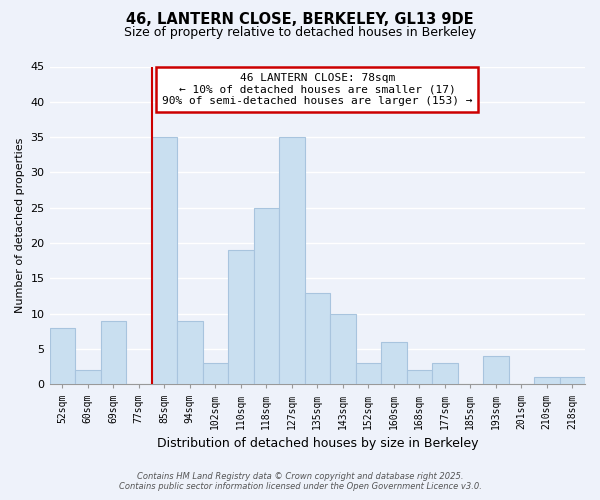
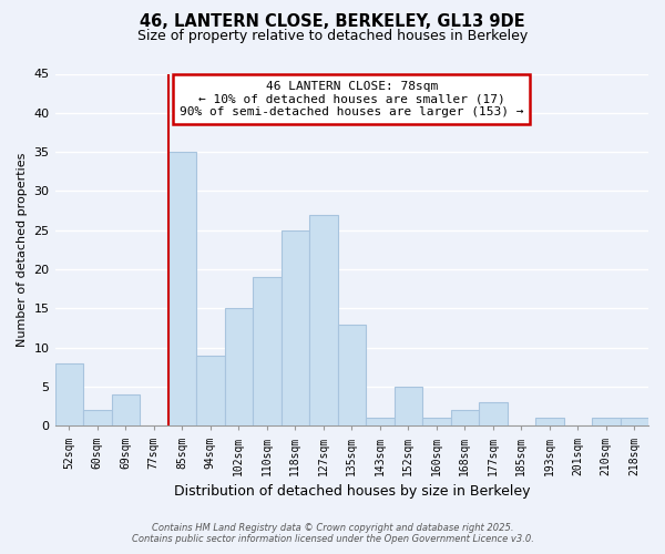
69sqm: 9 -> 4
102sqm: 3 -> 15
127sqm: 35 -> 27
143sqm: 10 -> 1
152sqm: 3 -> 5
160sqm: 6 -> 1
193sqm: 4 -> 1
